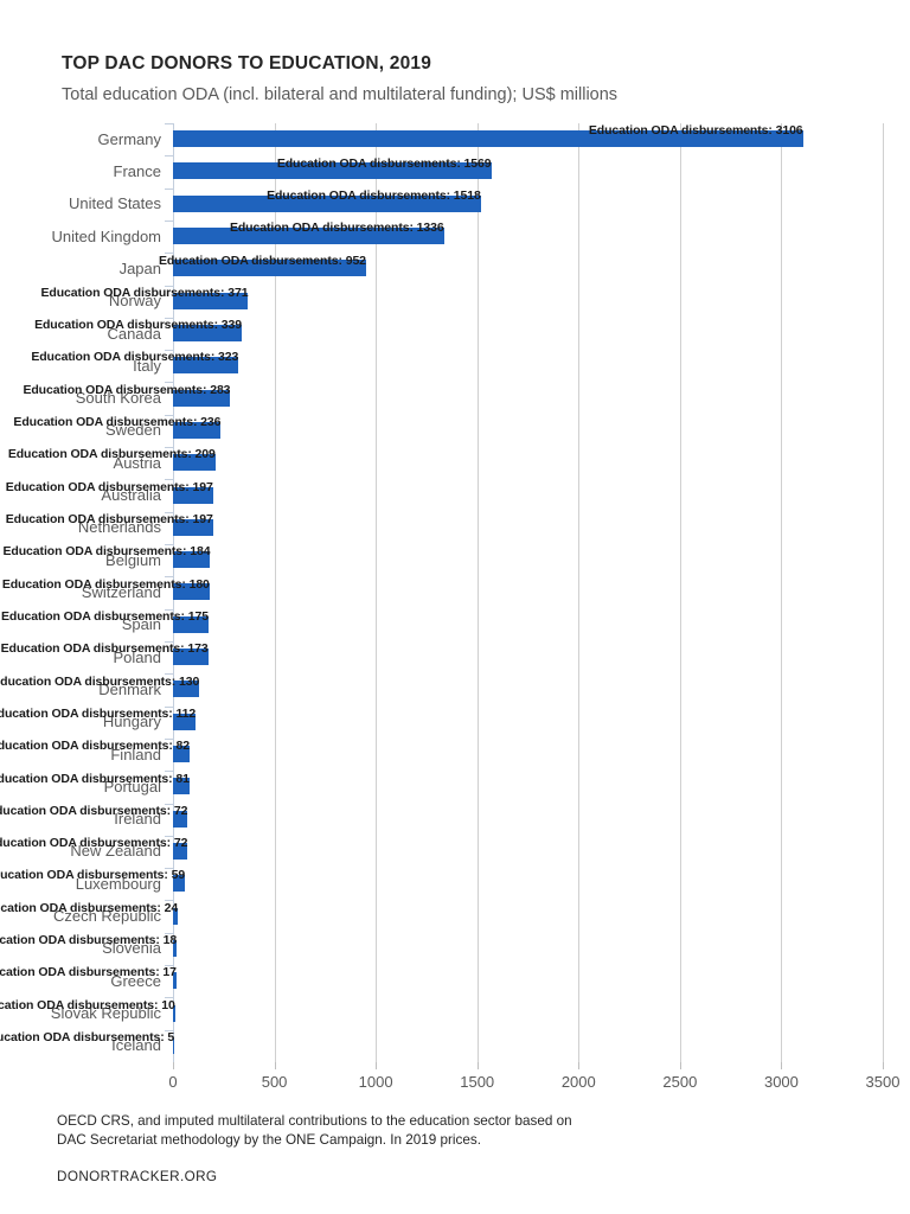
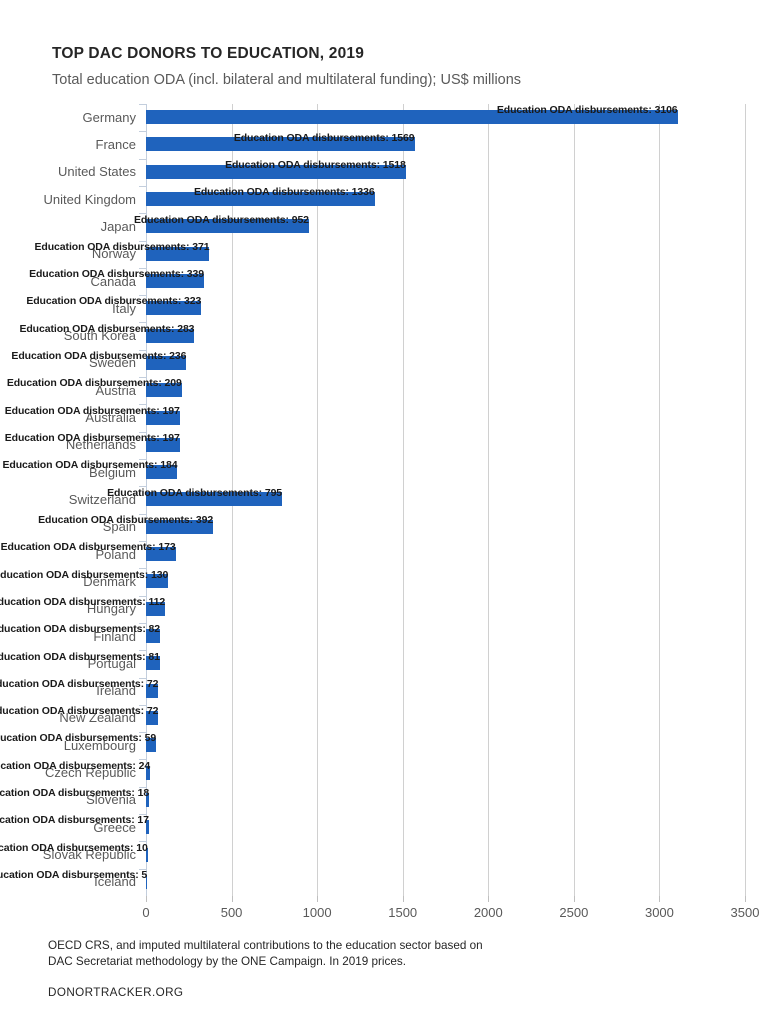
Switzerland: 180 -> 795
Spain: 175 -> 392
